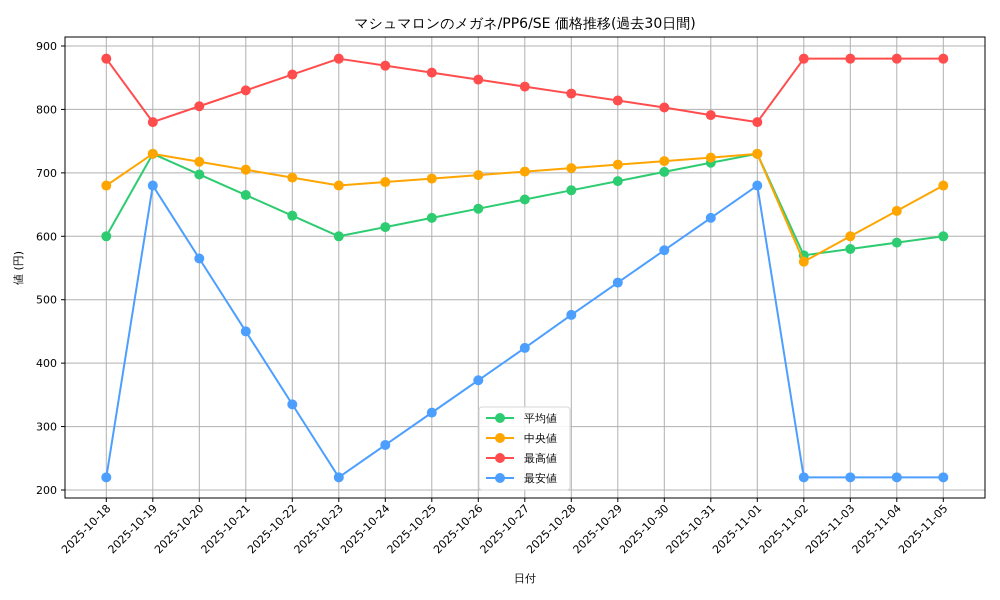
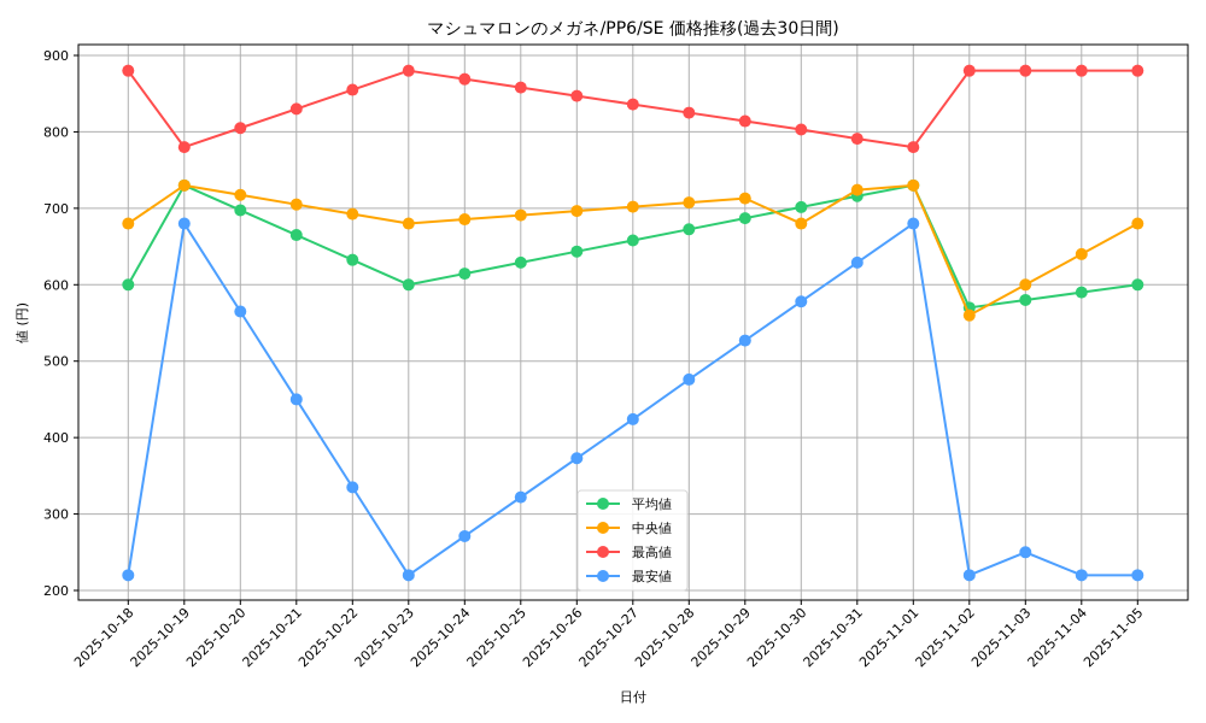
中央値/2025-10-30: 720 -> 680
最安値/2025-11-03: 220 -> 250
